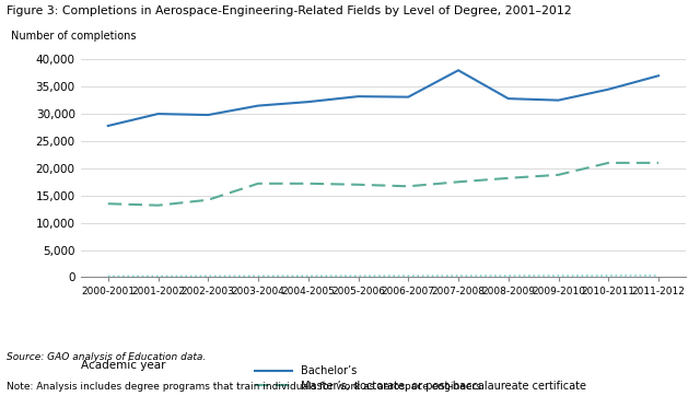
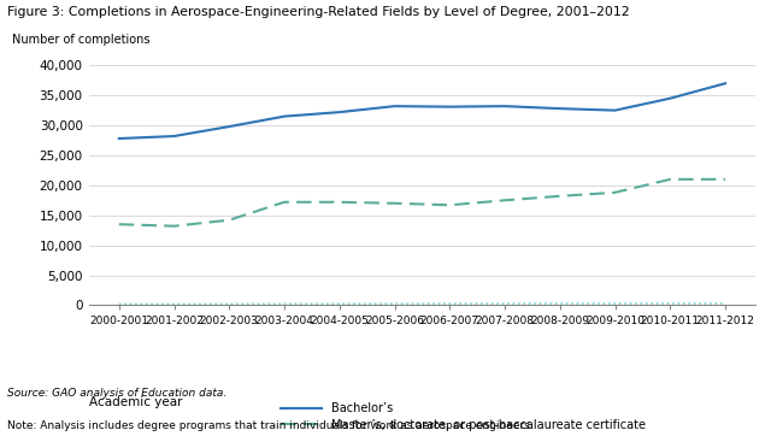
Bachelor’s/2001-2002: 30,000 -> 28,200
Bachelor’s/2007-2008: 38,000 -> 33,200
